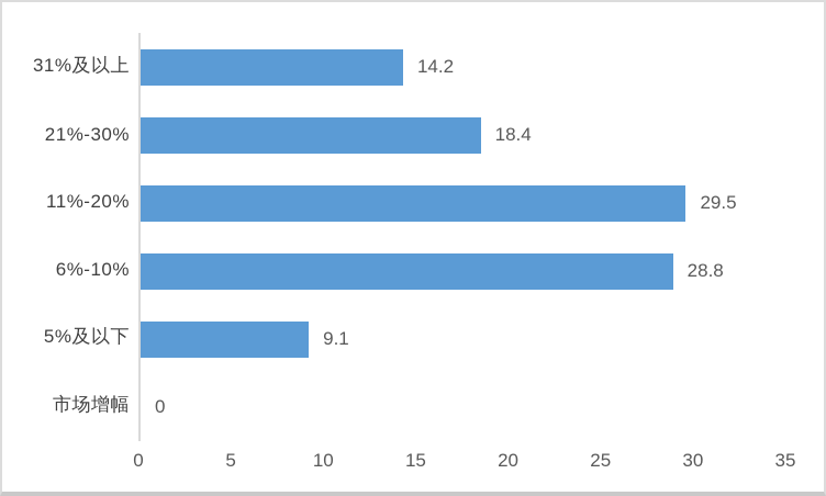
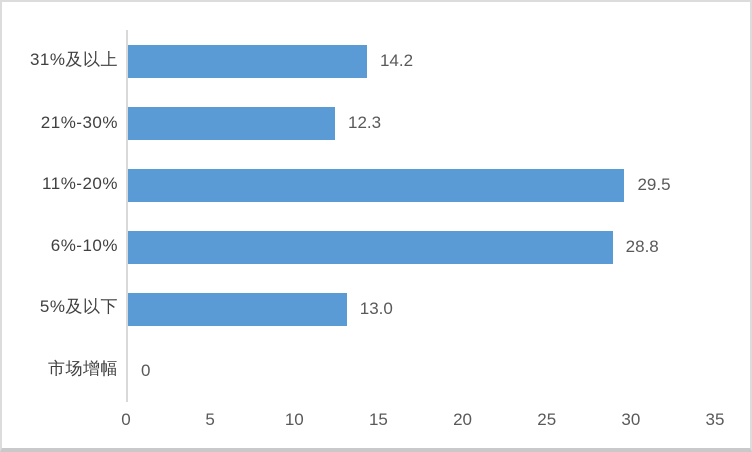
21%-30%: 18.4 -> 12.3
5%及以下: 9.1 -> 13.0
